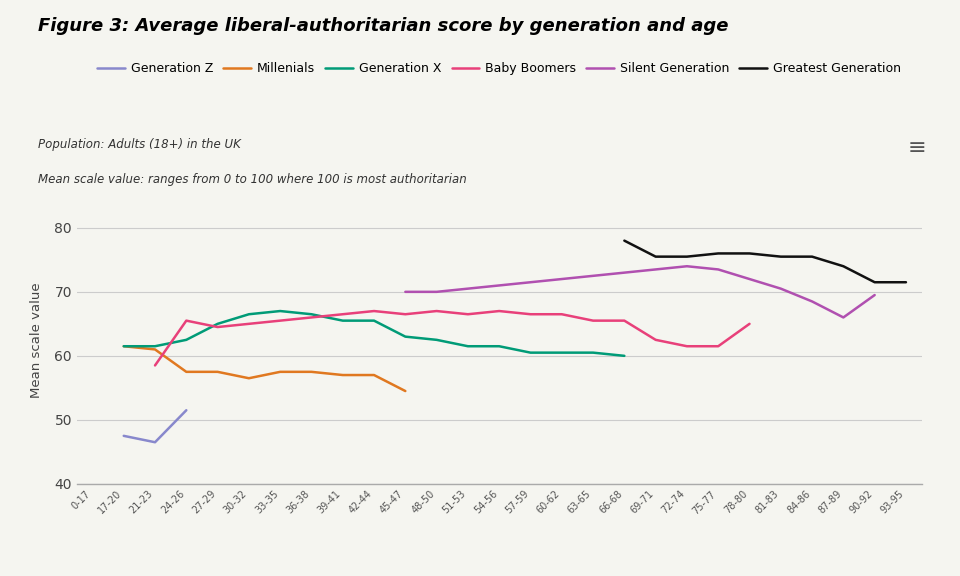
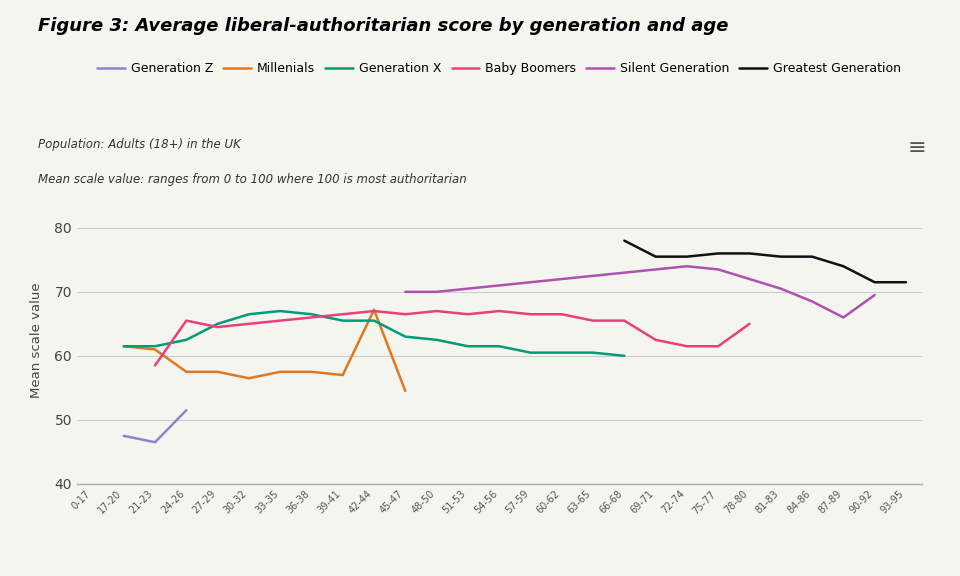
Millenials/42-44: 57.0 -> 67.2
